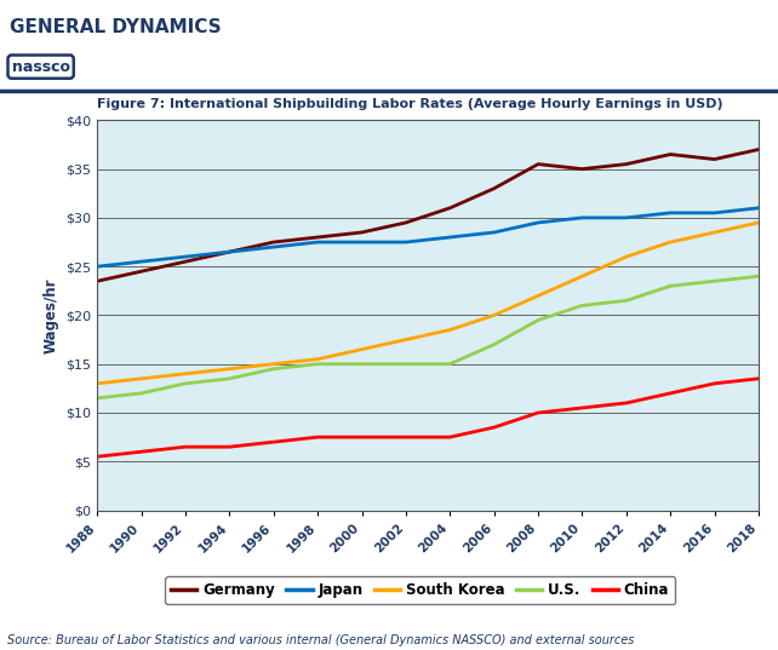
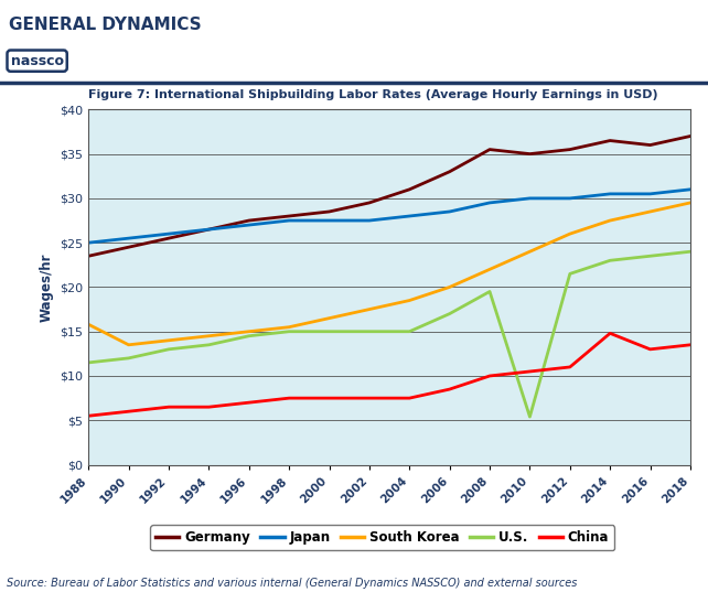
South Korea/1988: $13.0 -> $15.8
U.S./2010: $21.0 -> $5.4
China/2014: $12.0 -> $14.8
